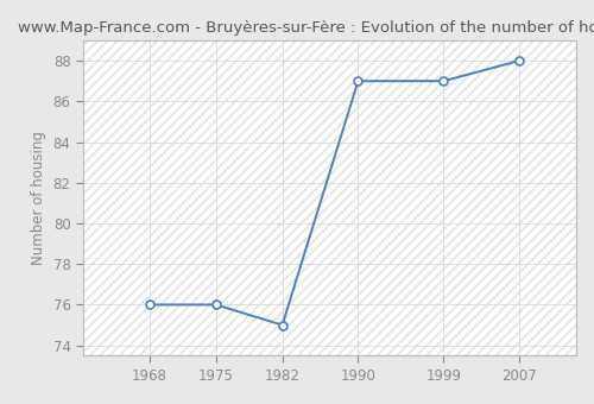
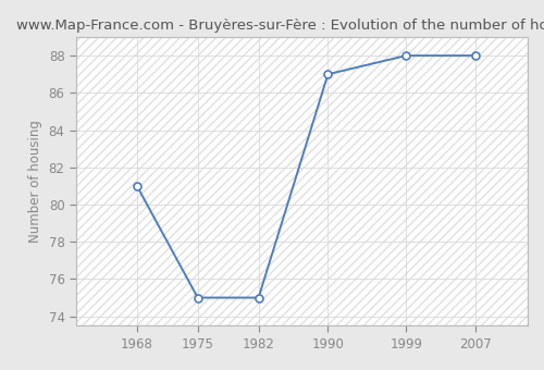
1968: 76 -> 81
1975: 76 -> 75
1999: 87 -> 88
